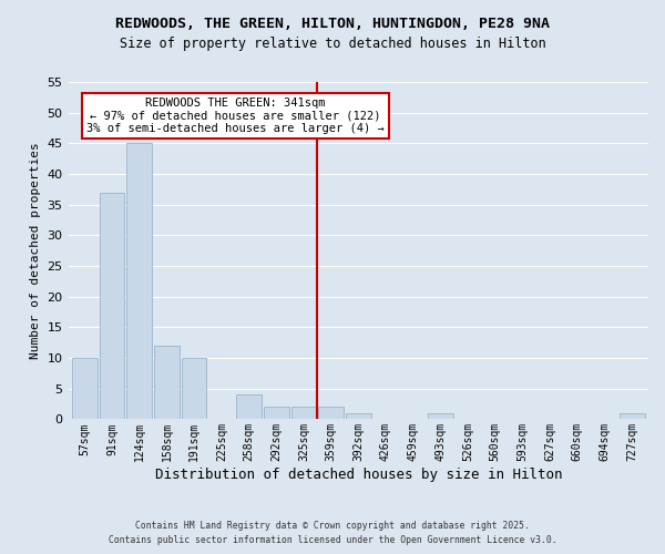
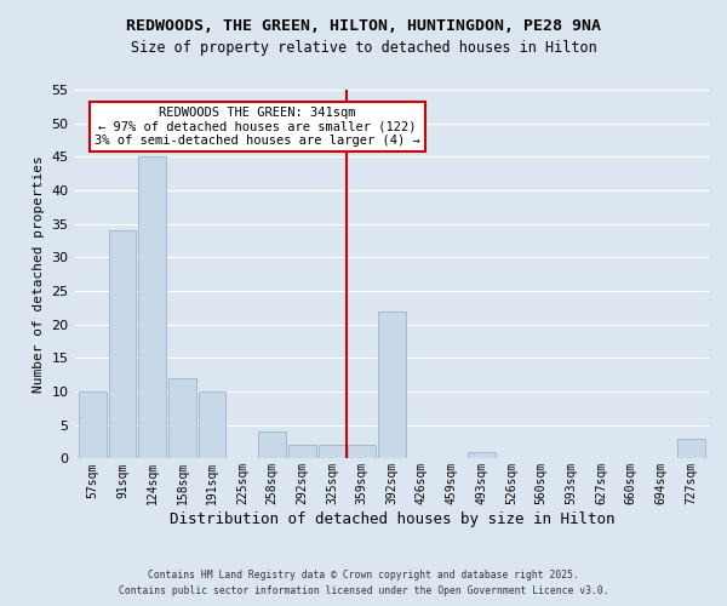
91sqm: 37 -> 34
392sqm: 1 -> 22
727sqm: 1 -> 3
